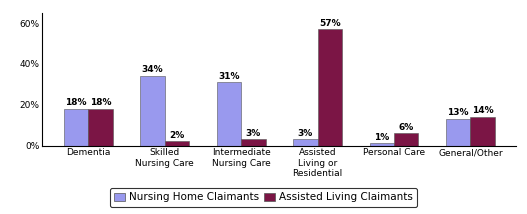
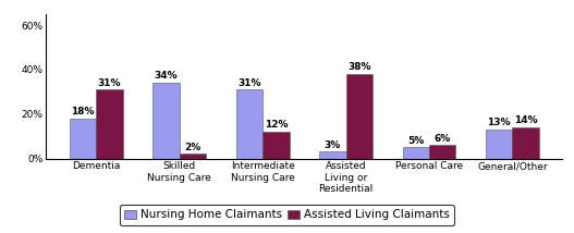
Assisted Living Claimants/Dementia: 18% -> 31%
Assisted Living Claimants/Intermediate Nursing Care: 3% -> 12%
Assisted Living Claimants/Assisted Living or Residential: 57% -> 38%
Nursing Home Claimants/Personal Care: 1% -> 5%
